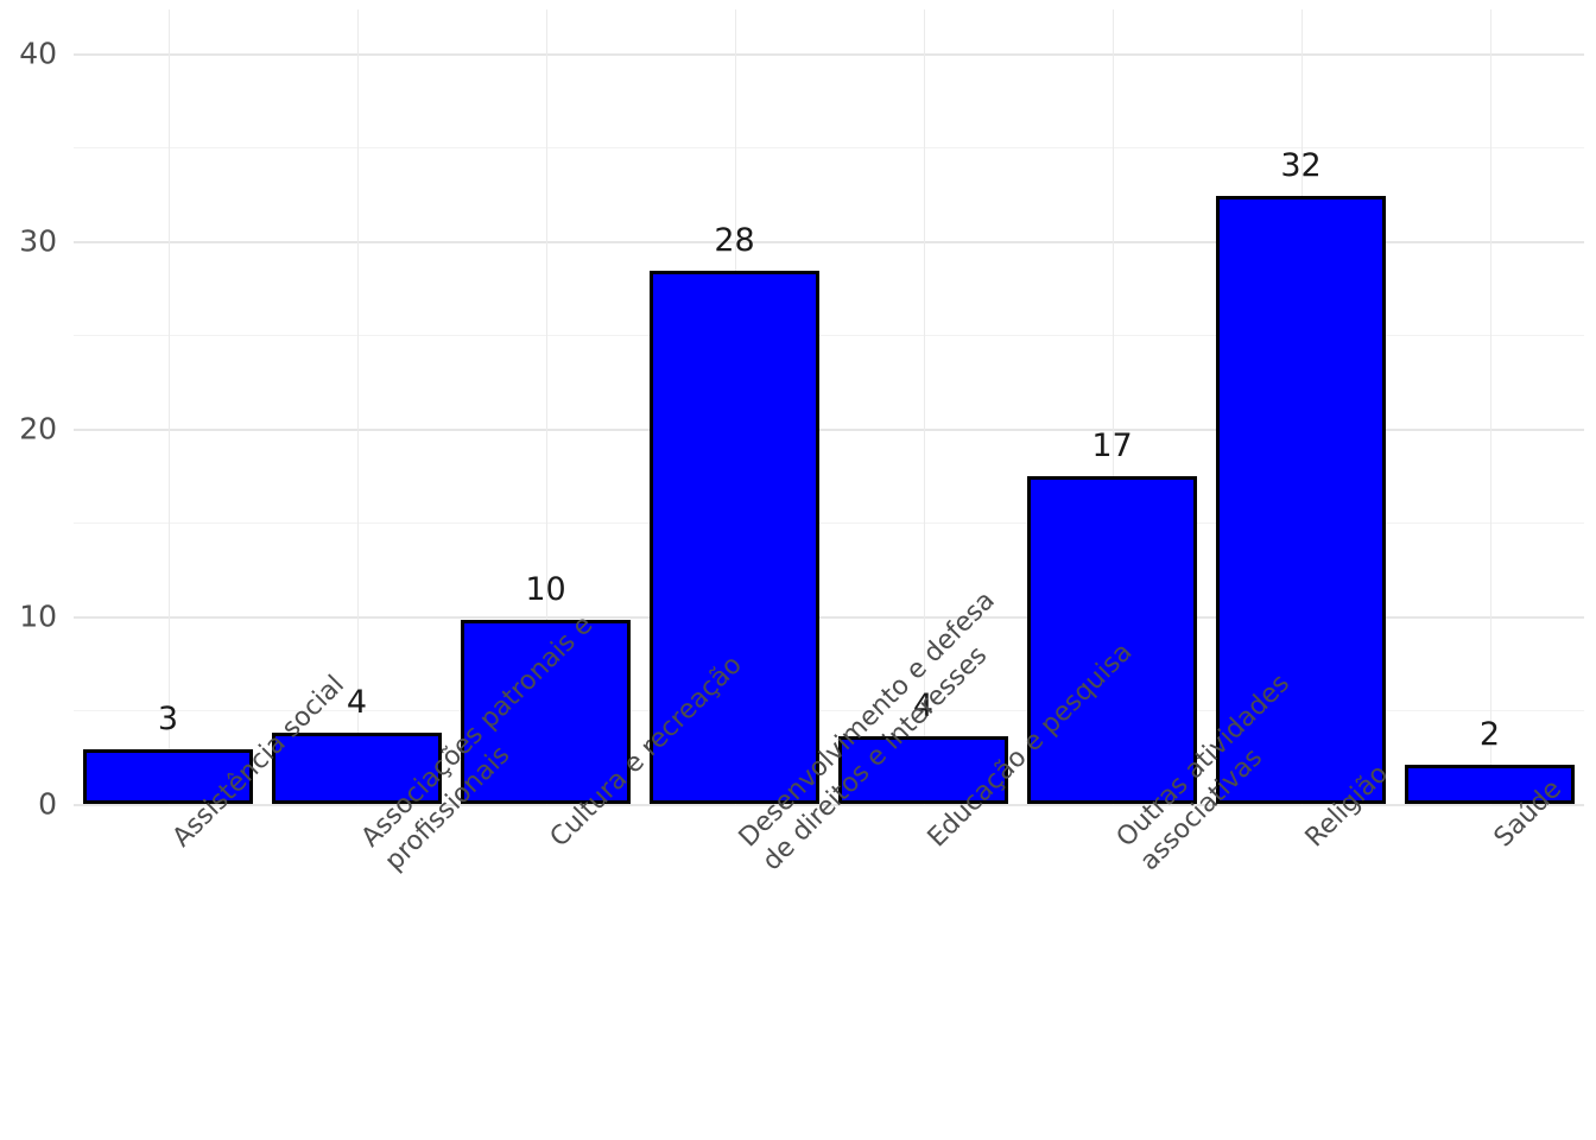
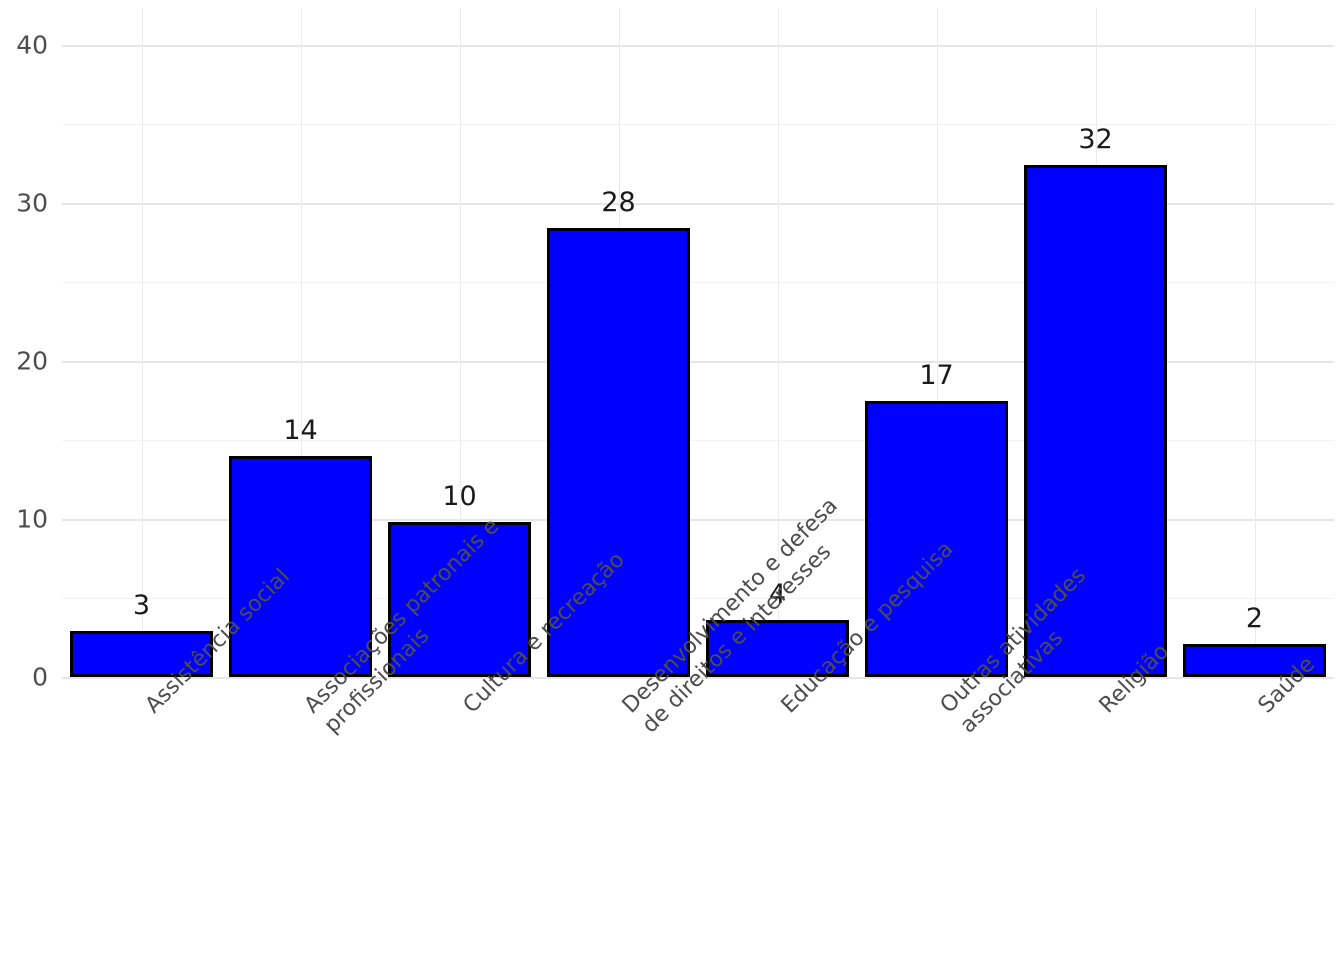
Associações patronais e profissionais: 4 -> 14
